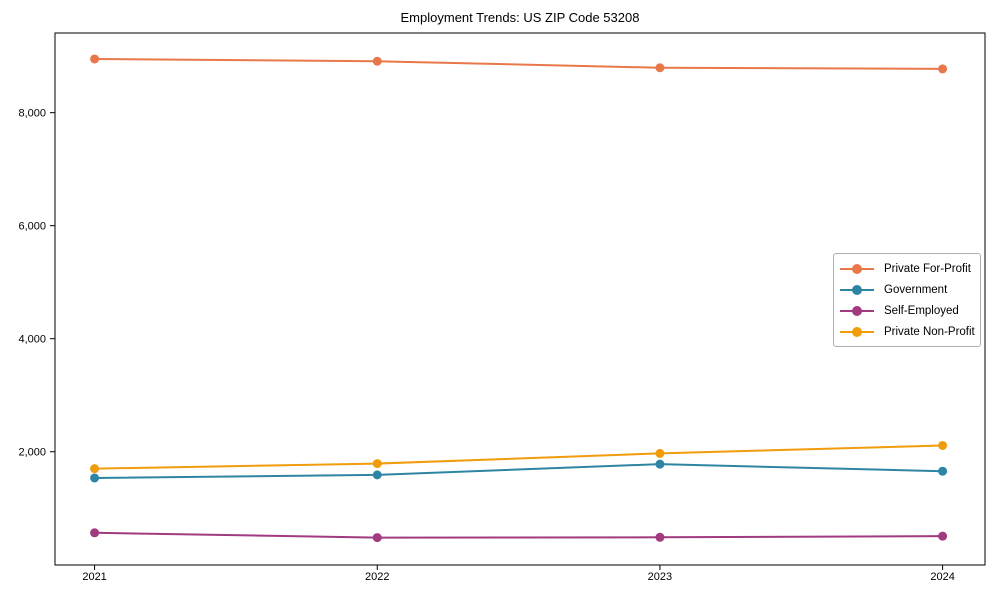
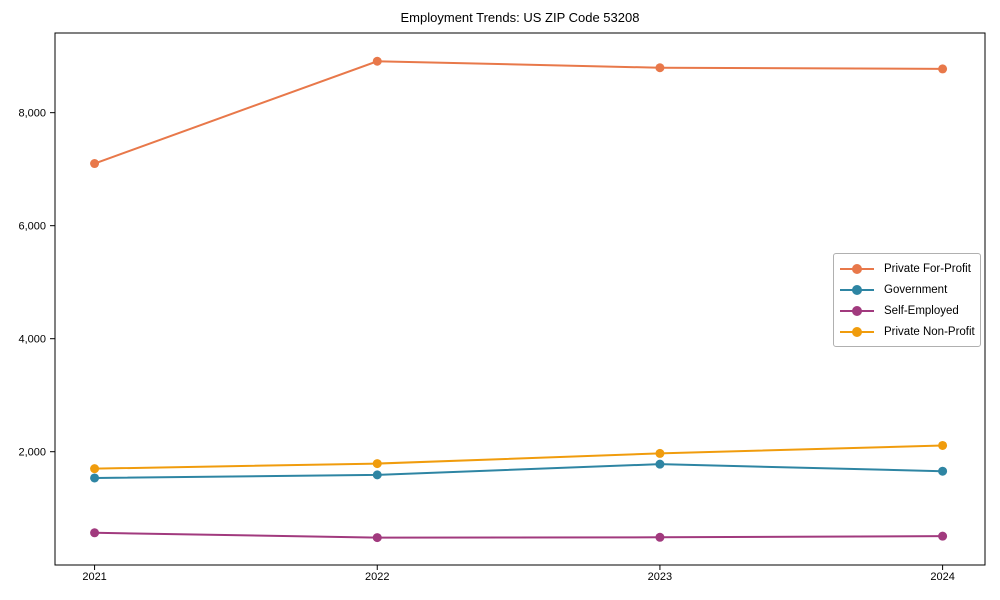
Private For-Profit/2021: 9000 -> 7100
